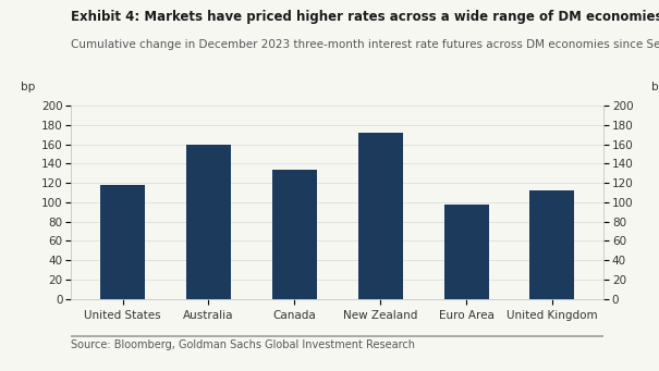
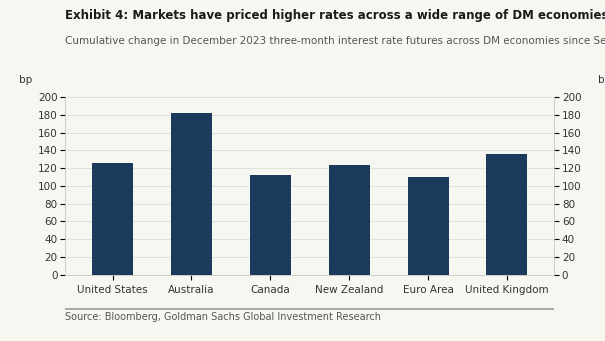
United States: 118 -> 126
Australia: 160 -> 182
Canada: 134 -> 112
New Zealand: 172 -> 124
Euro Area: 98 -> 110
United Kingdom: 112 -> 136
